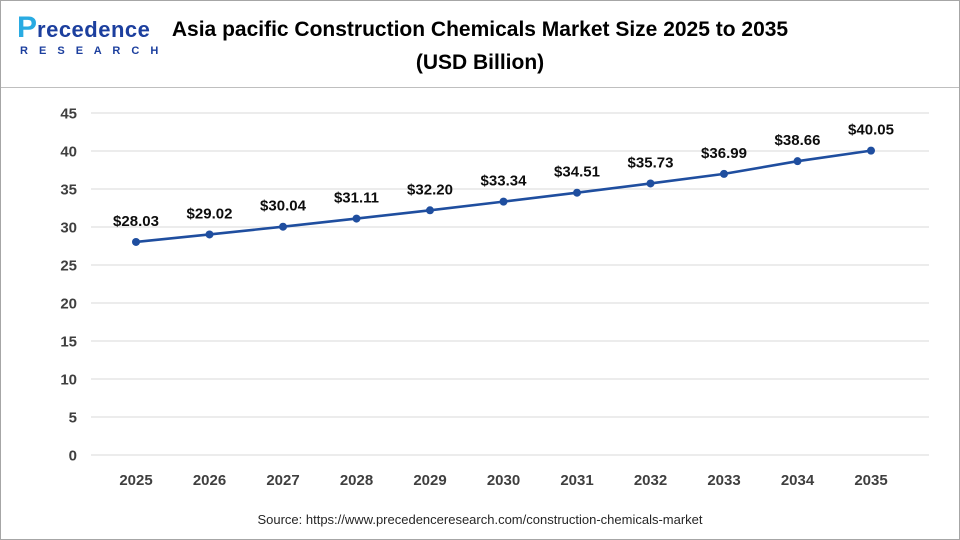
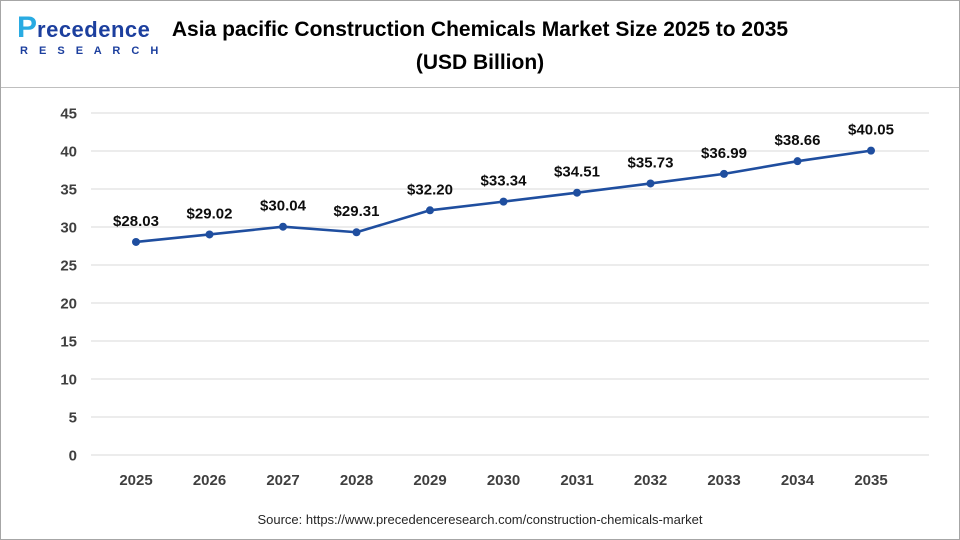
2028: $31.11 -> $29.31
